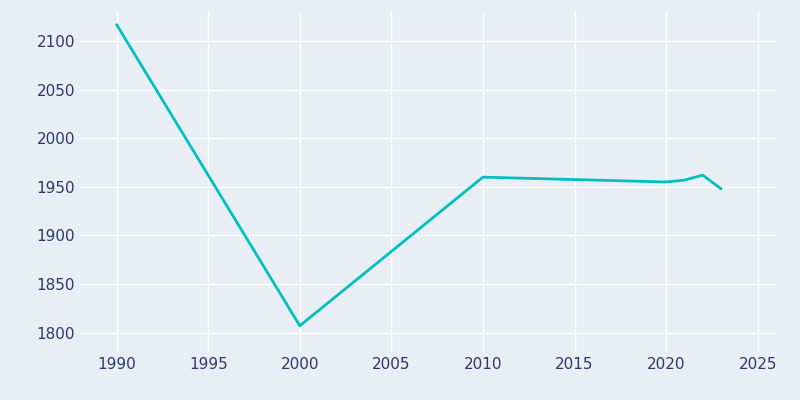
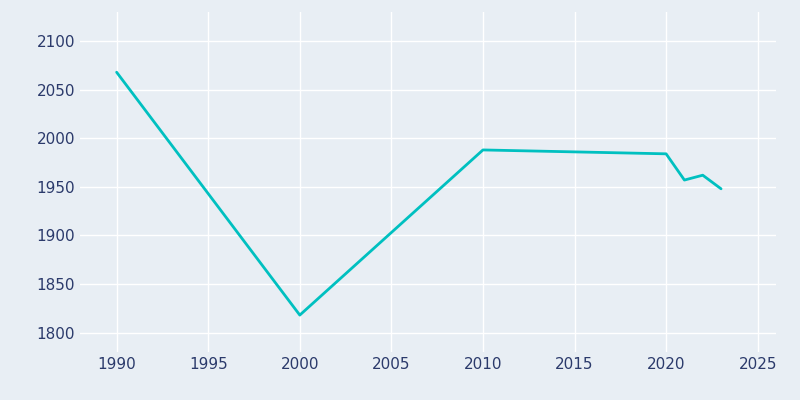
1990: 2117 -> 2068
2000: 1807 -> 1818
2010: 1960 -> 1988
2020: 1955 -> 1984
